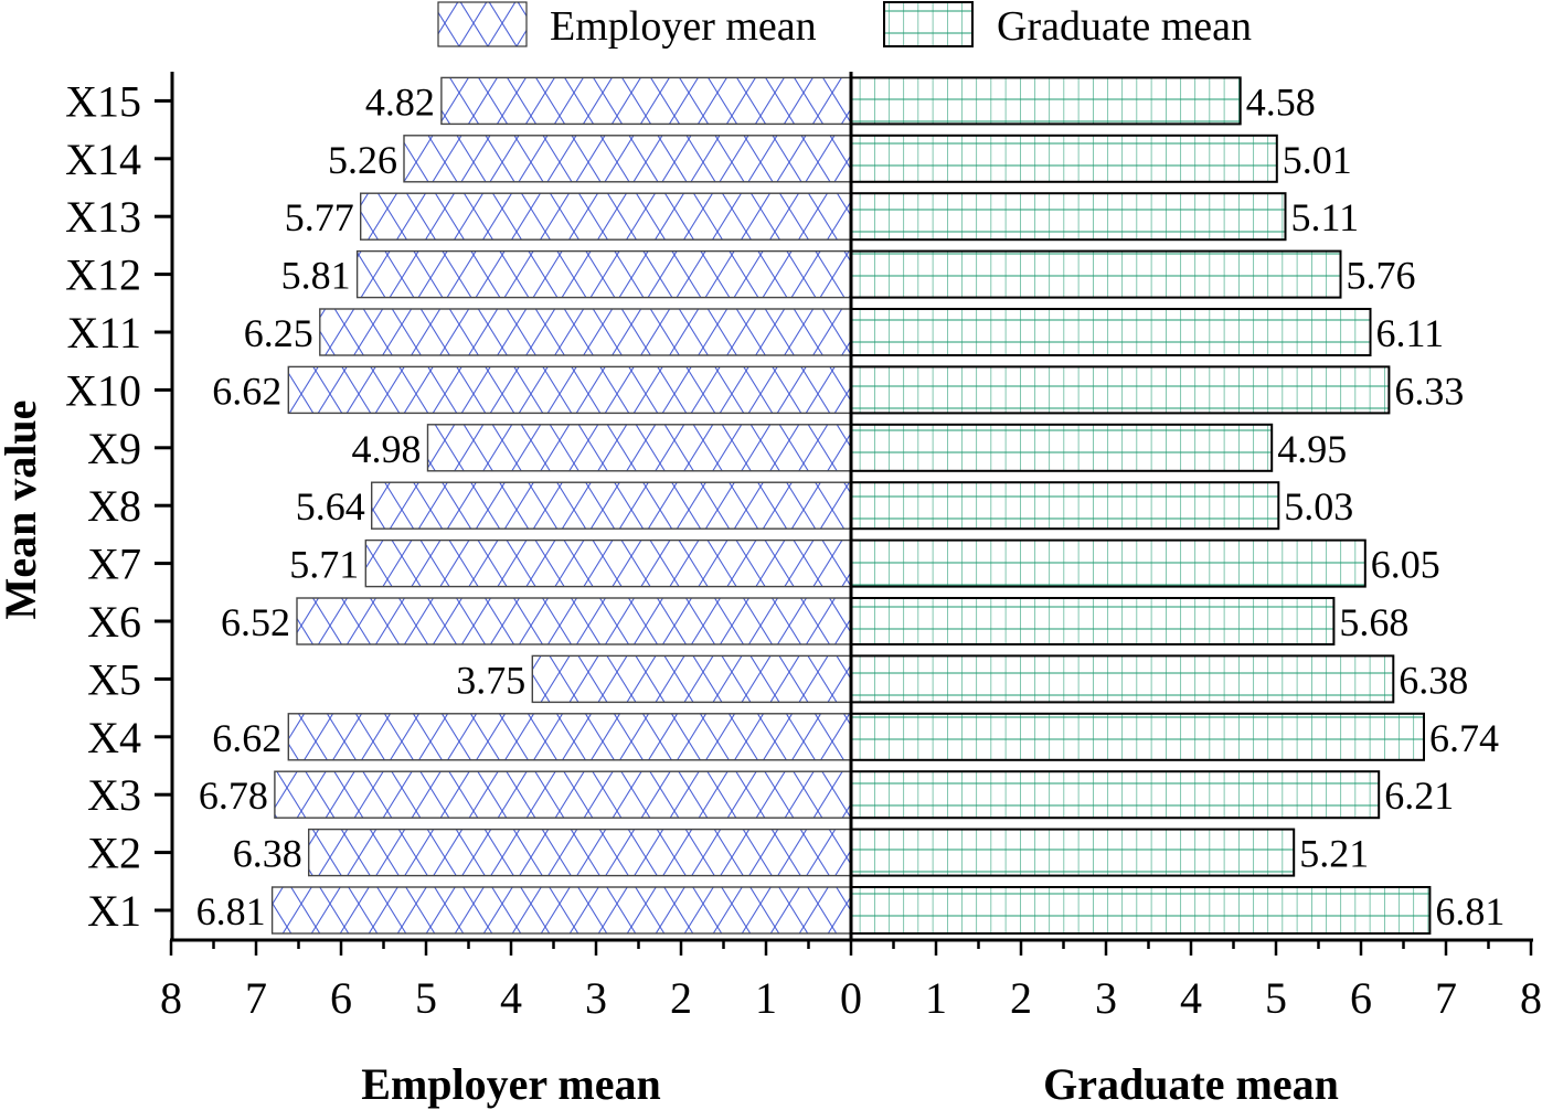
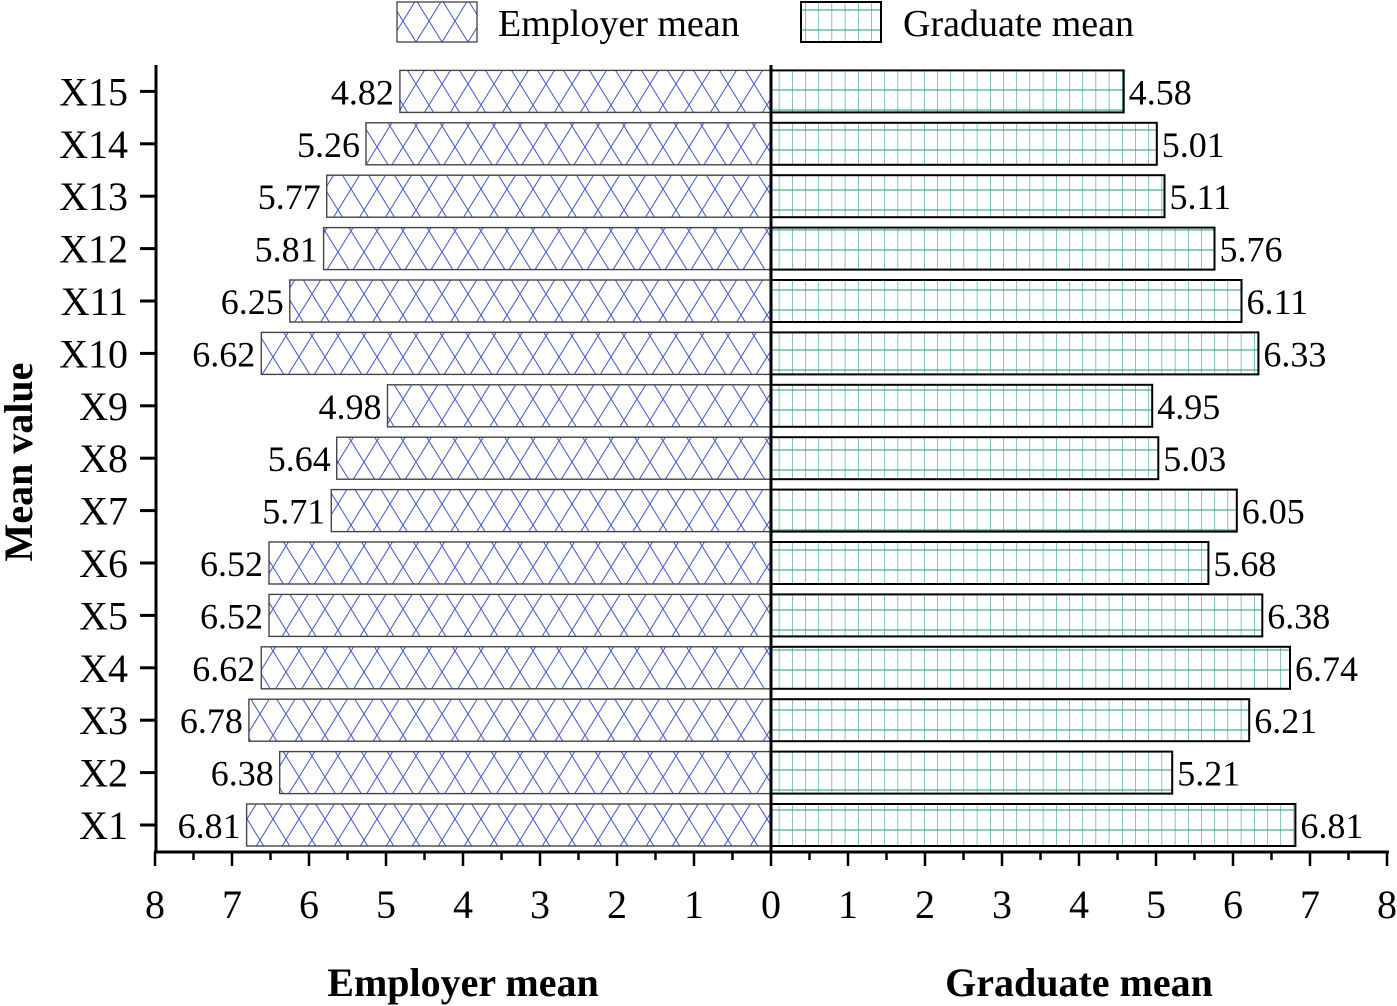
Employer mean/X5: 3.75 -> 6.52
